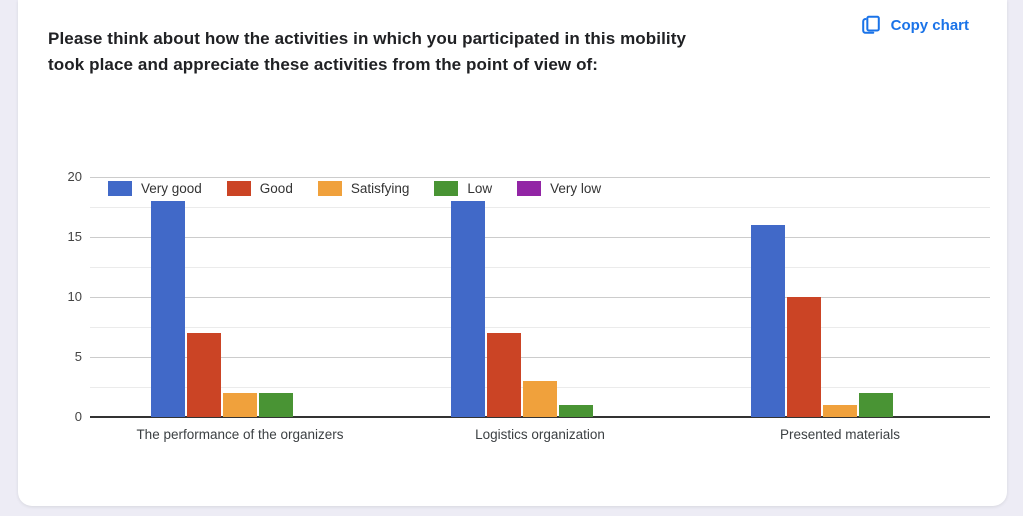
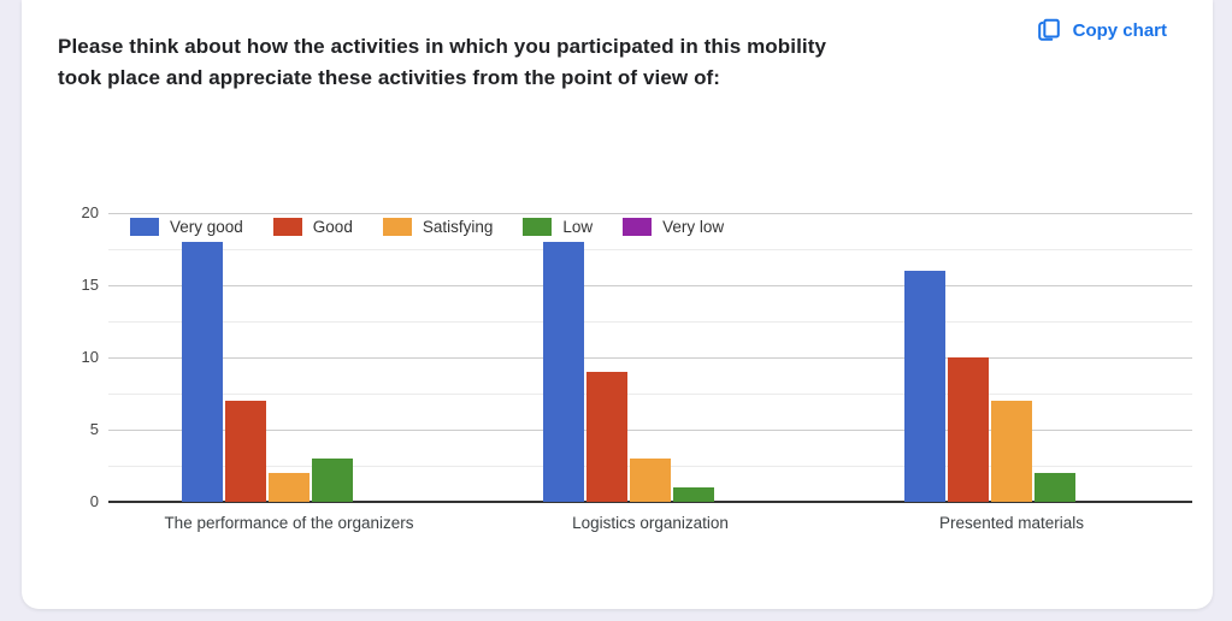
Low/The performance of the organizers: 2 -> 3
Good/Logistics organization: 7 -> 9
Satisfying/Presented materials: 1 -> 7
